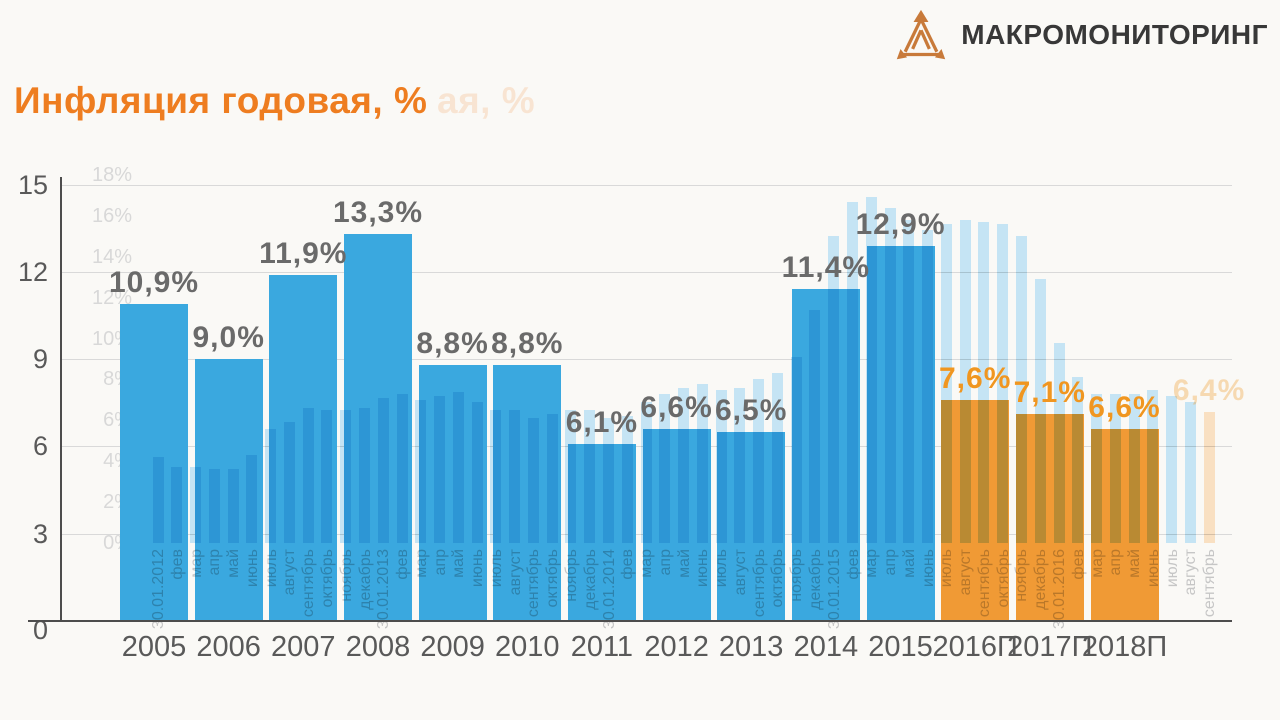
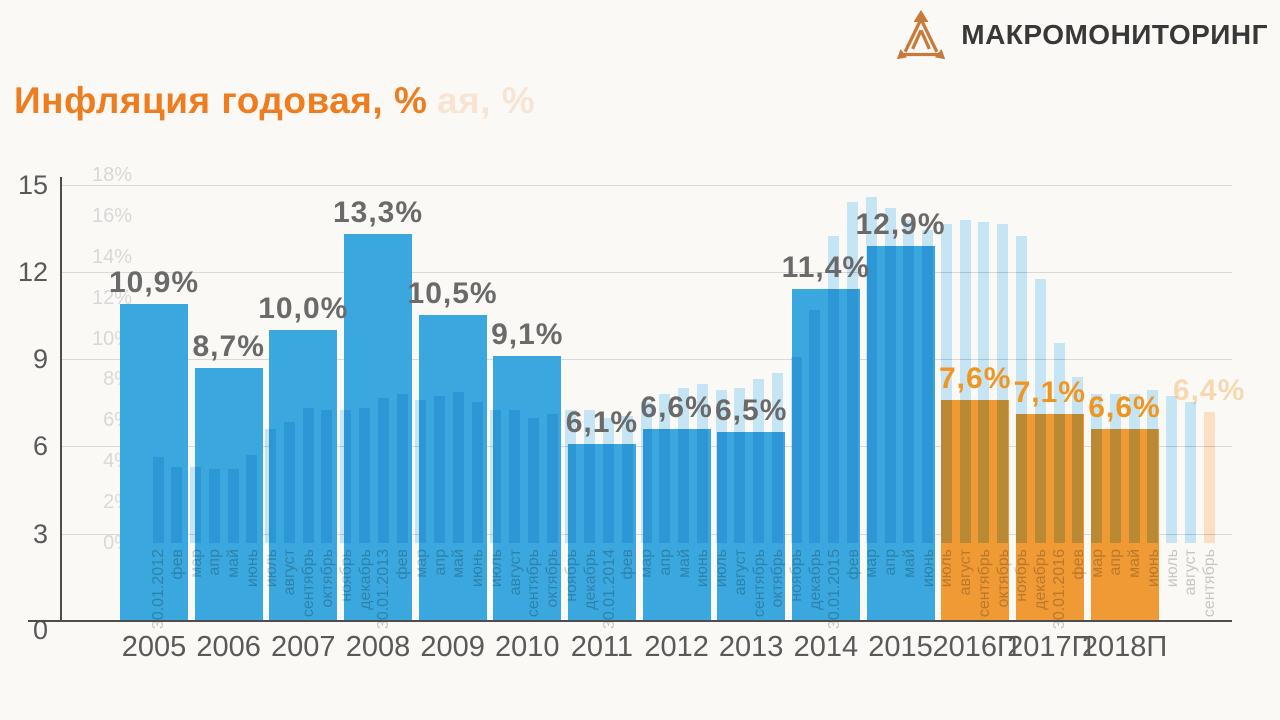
2006: 9,0% -> 8,7%
2007: 11,9% -> 10,0%
2009: 8,8% -> 10,5%
2010: 8,8% -> 9,1%
